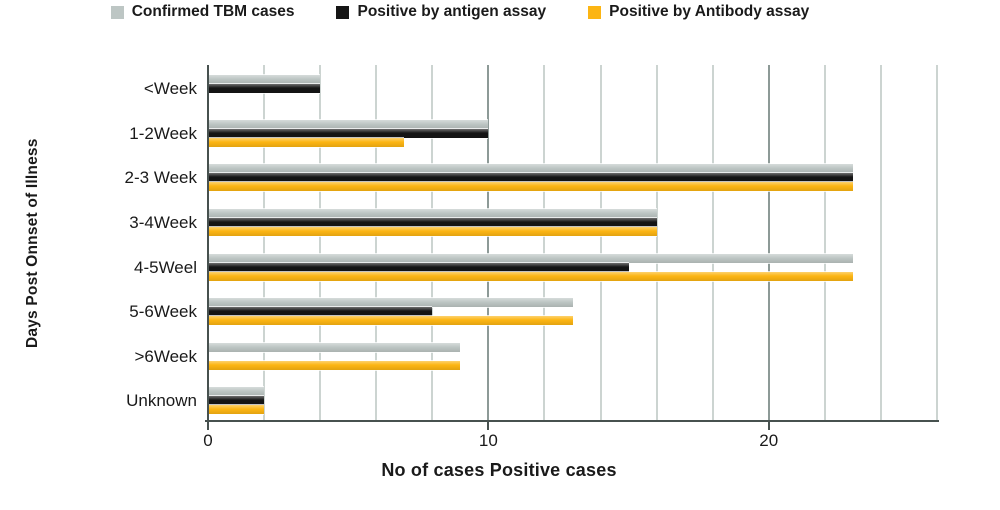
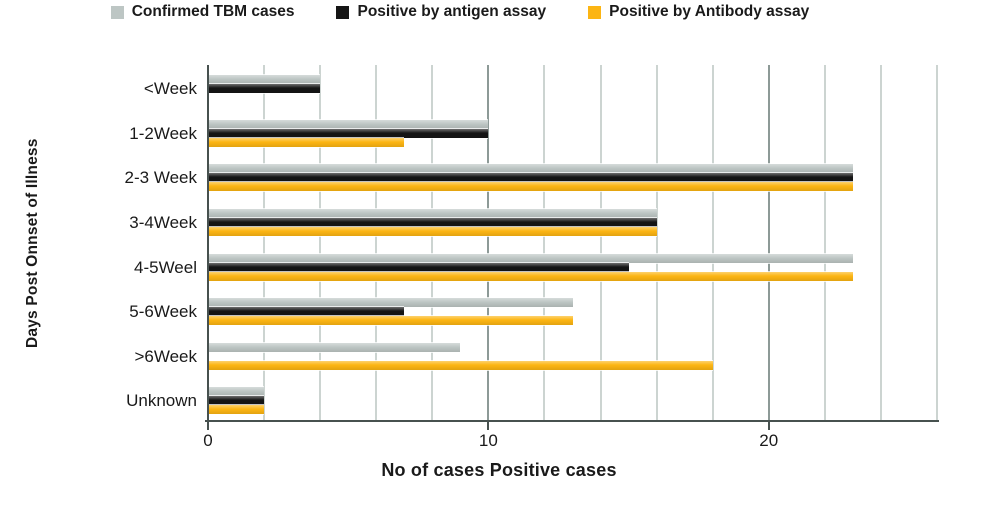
Positive by antigen assay/5-6Week: 8 -> 7
Positive by Antibody assay/>6Week: 9 -> 18
